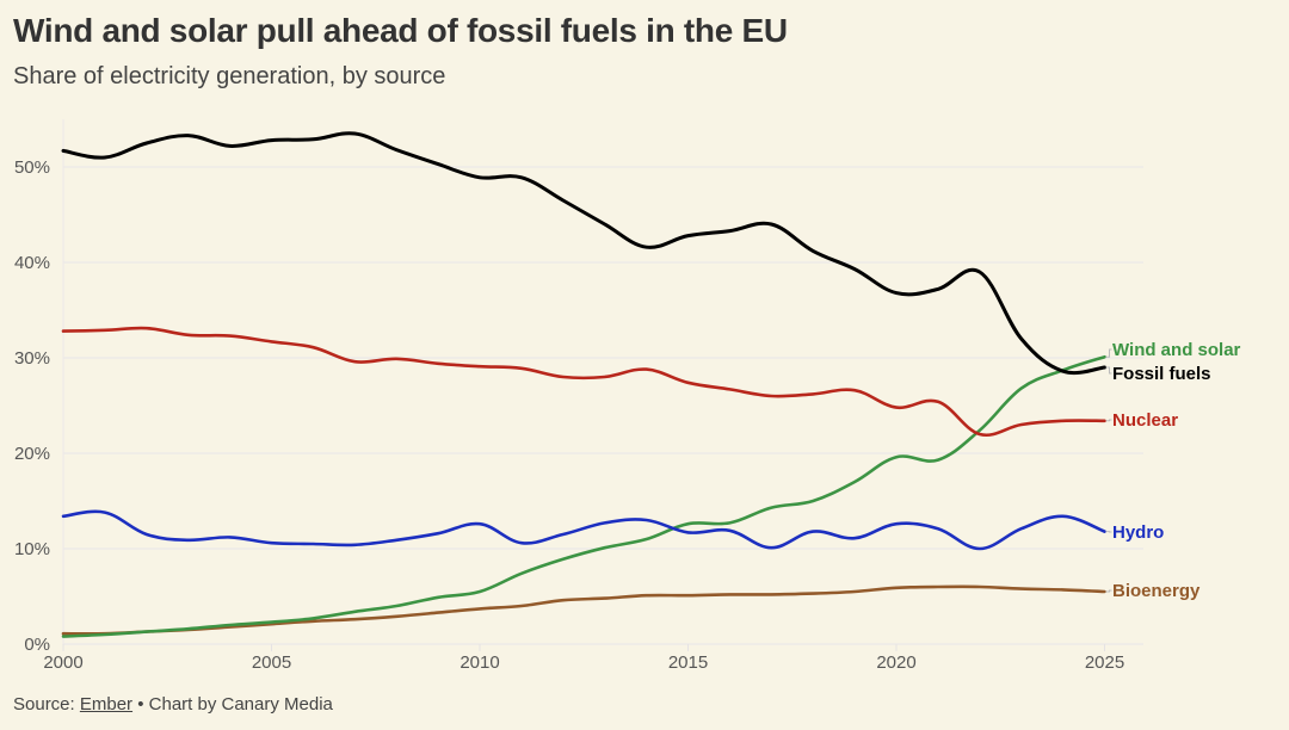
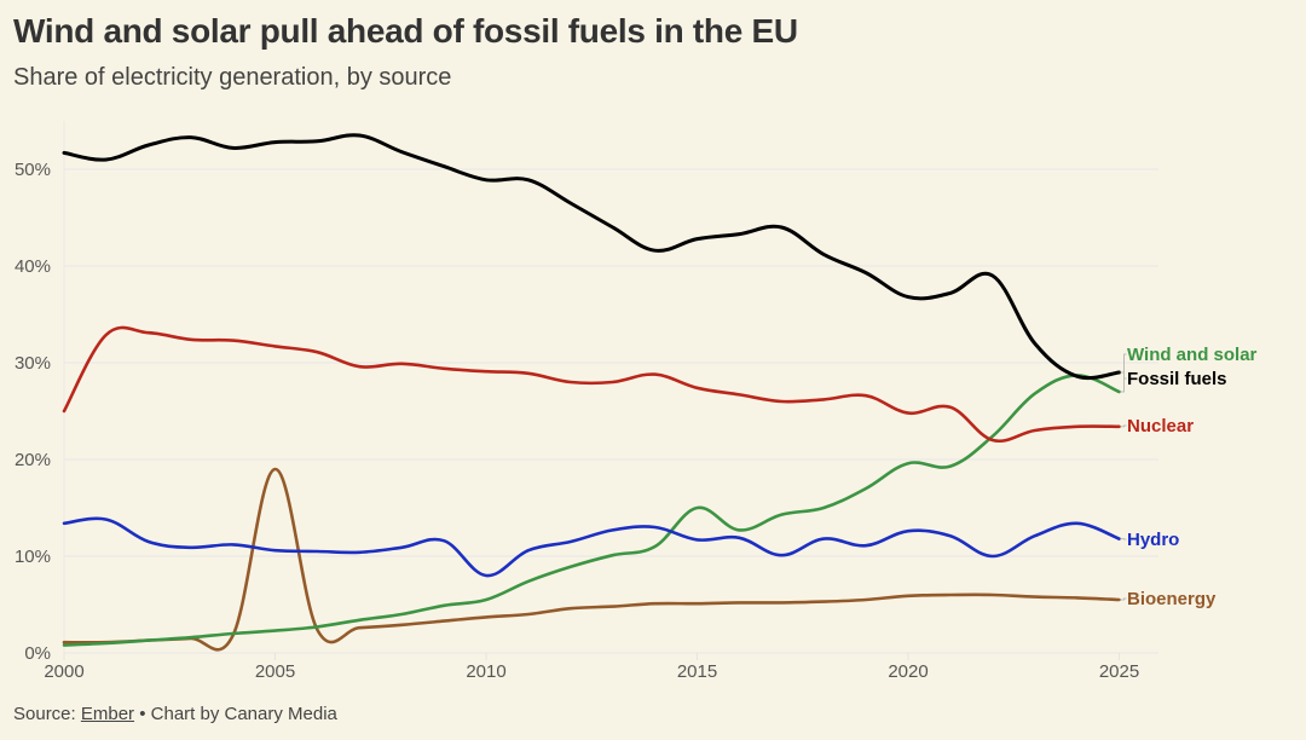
Nuclear/2000: 33% -> 25%
Bioenergy/2005: 2% -> 19%
Hydro/2010: 13% -> 8%
Wind and solar/2015: 13% -> 15%
Wind and solar/2025: 30% -> 27%
